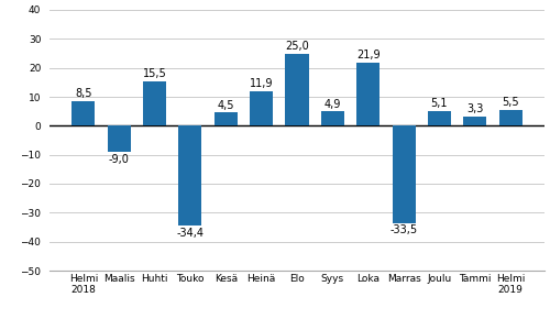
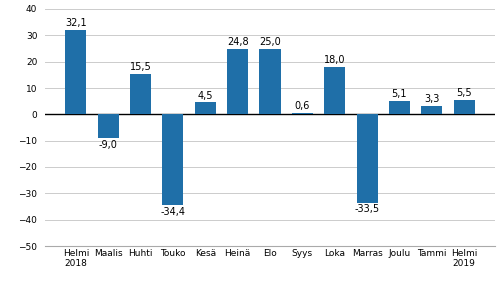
Helmi 2018: 8,5 -> 32,1
Heinä: 11,9 -> 24,8
Syys: 4,9 -> 0,6
Loka: 21,9 -> 18,0
